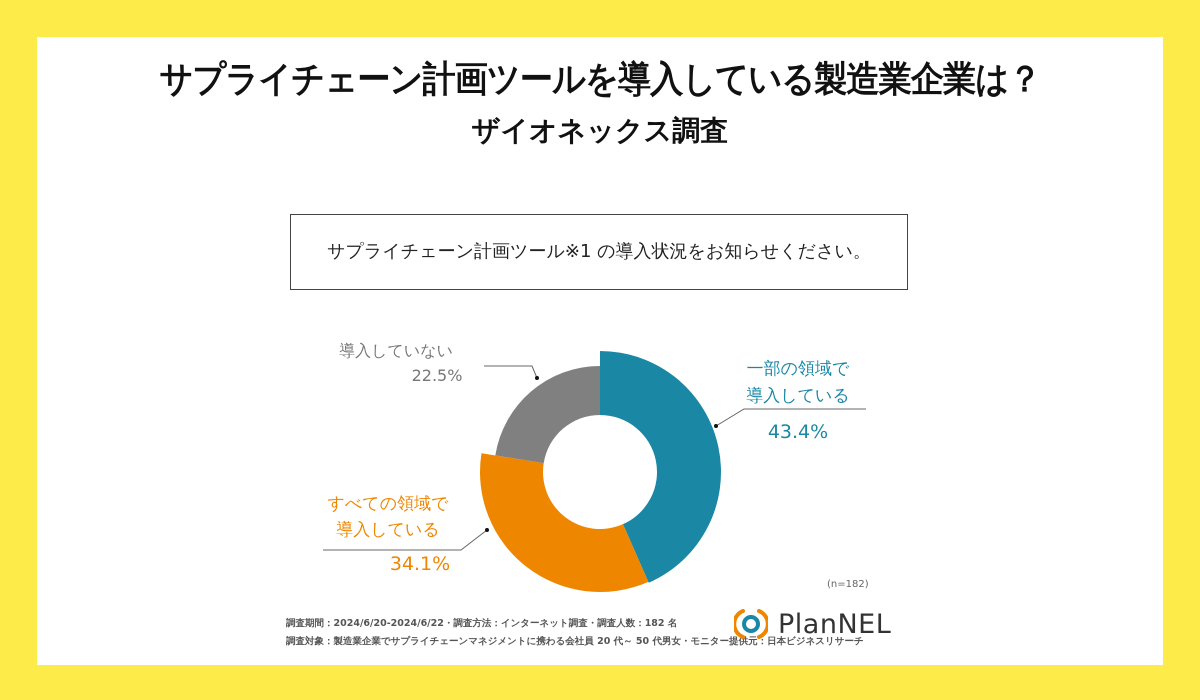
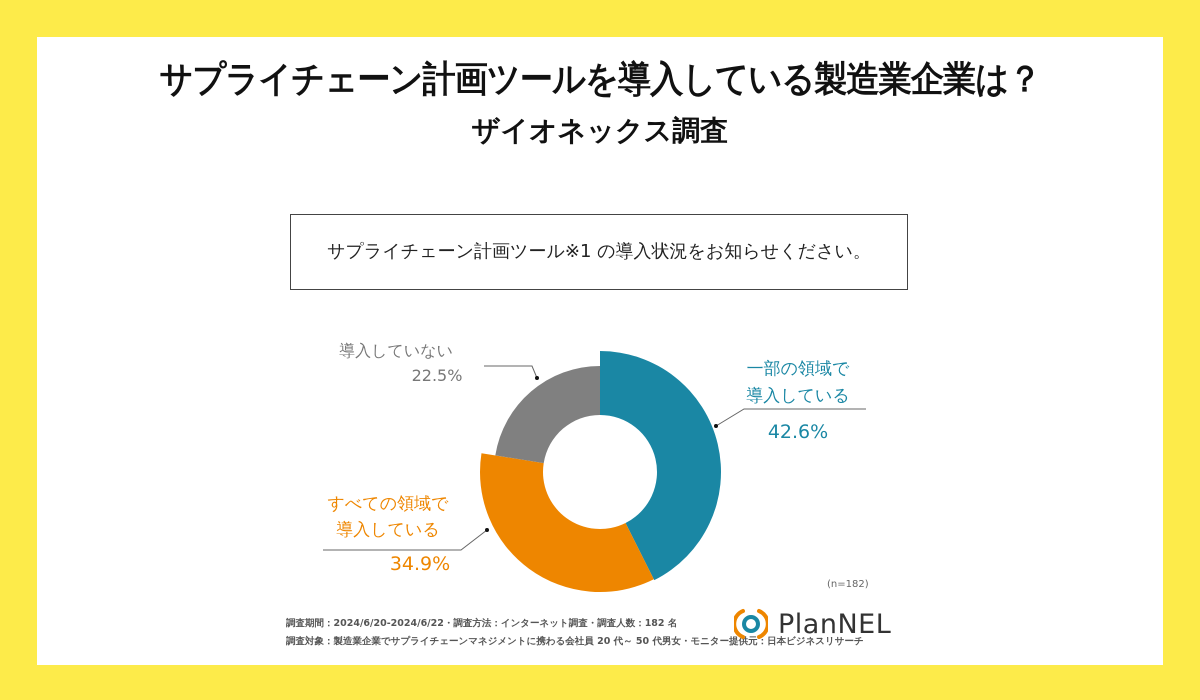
一部の領域で導入している: 43.4% -> 42.6%
すべての領域で導入している: 34.1% -> 34.9%
